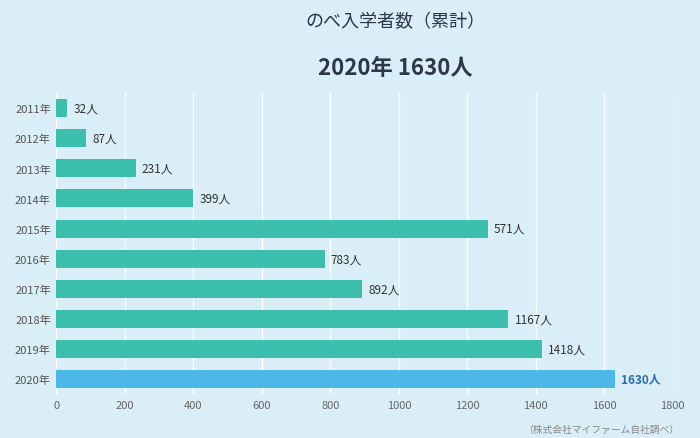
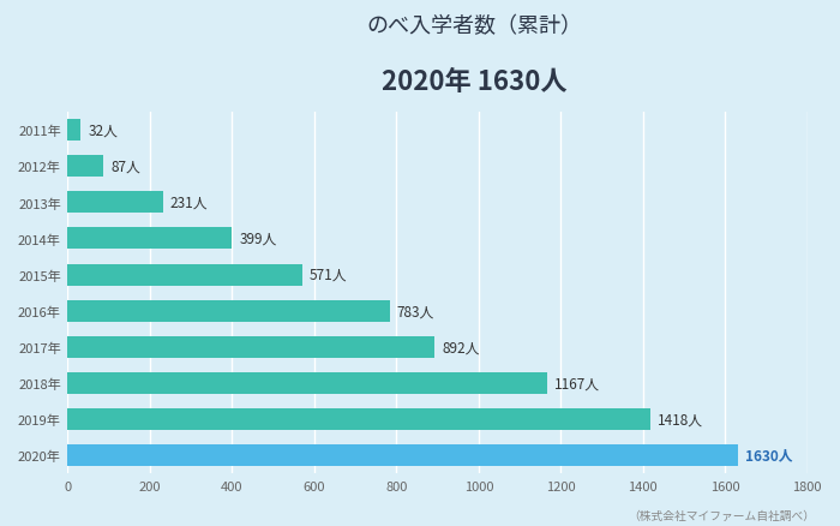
2015年: 1260 -> 571
2018年: 1320 -> 1167
